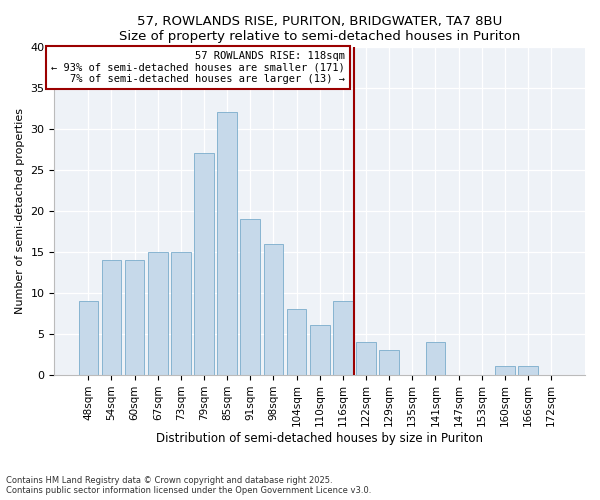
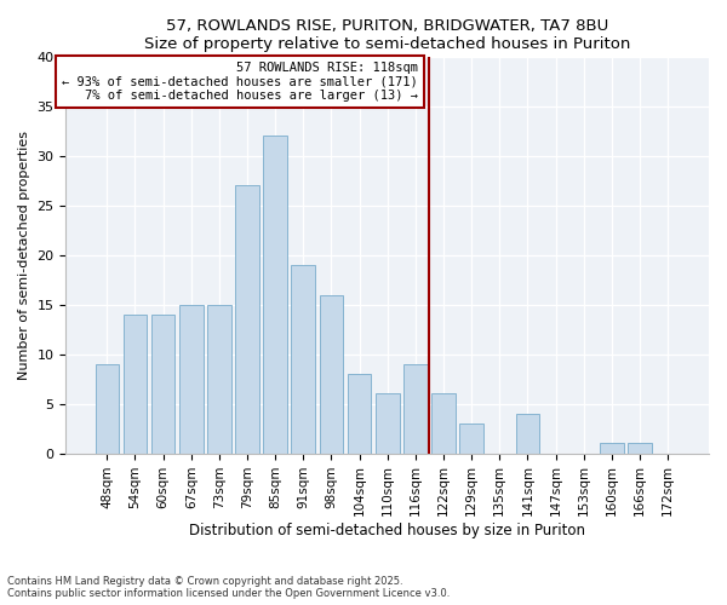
122sqm: 4 -> 6
